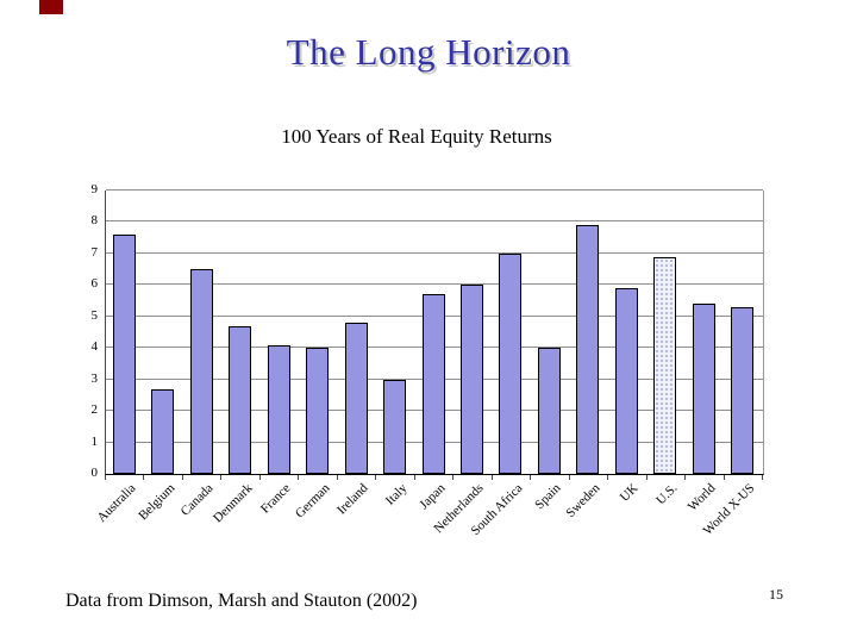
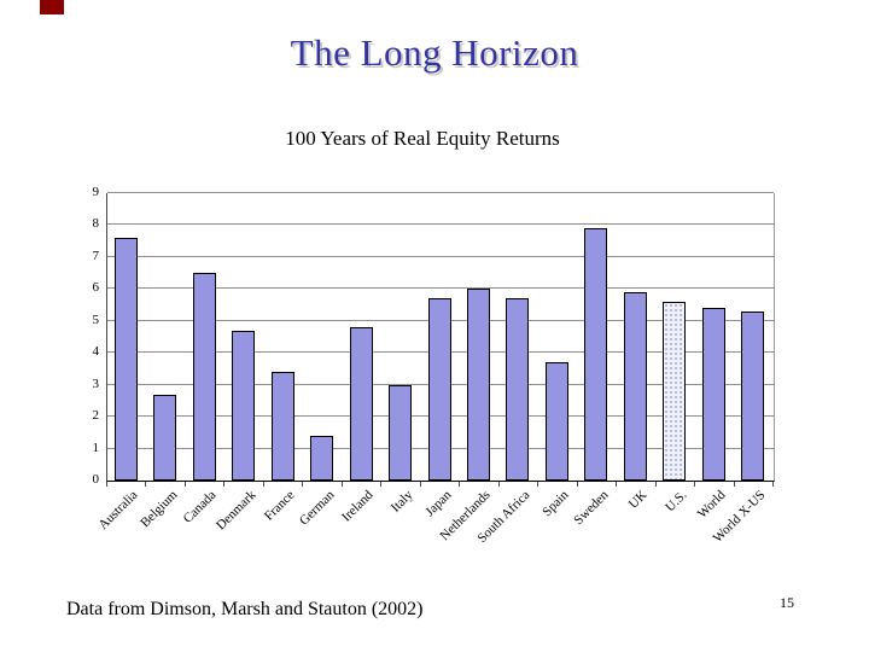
France: 4.1 -> 3.4
German: 4.0 -> 1.4
South Africa: 7.0 -> 5.7
Spain: 4.0 -> 3.7
U.S.: 6.9 -> 5.6
